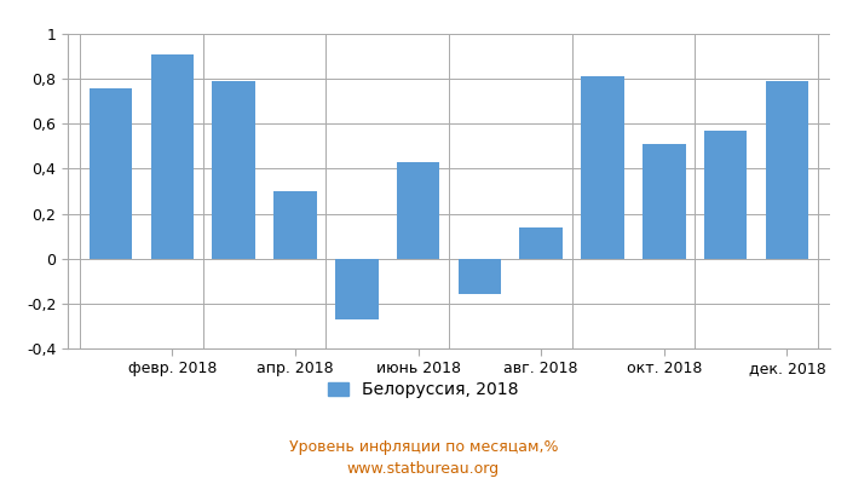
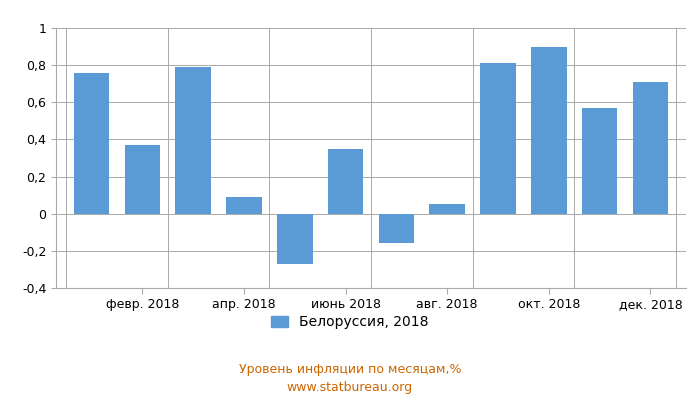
февр. 2018: 0,91 -> 0,37
апр. 2018: 0,30 -> 0,09
июнь 2018: 0,43 -> 0,35
авг. 2018: 0,14 -> 0,05
окт. 2018: 0,51 -> 0,90
дек. 2018: 0,79 -> 0,71
